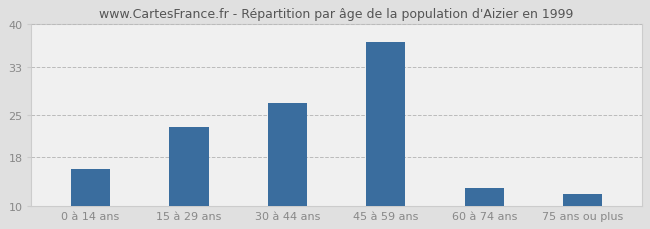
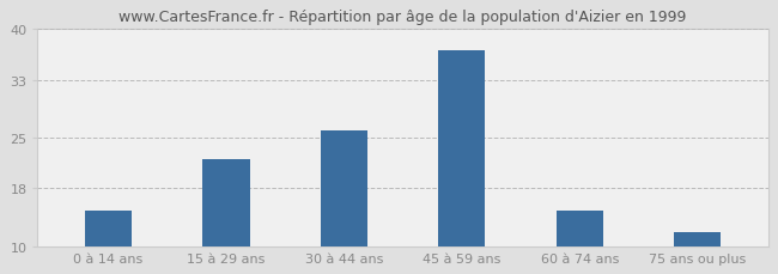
0 à 14 ans: 16 -> 15
15 à 29 ans: 23 -> 22
30 à 44 ans: 27 -> 26
60 à 74 ans: 13 -> 15
